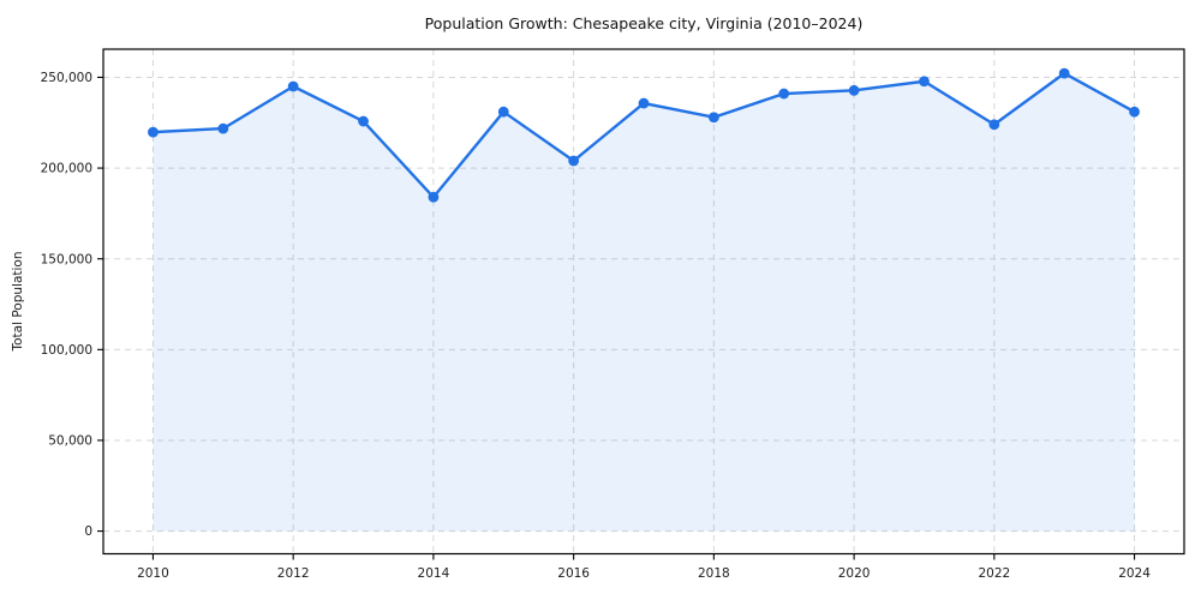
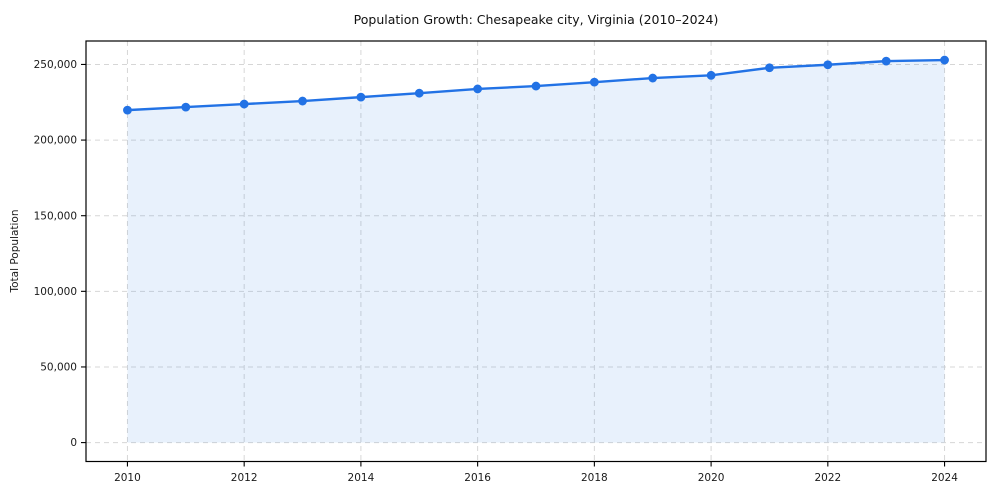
2012: 245000 -> 224000
2014: 184000 -> 228000
2016: 204000 -> 234000
2018: 228000 -> 238000
2022: 224000 -> 250000
2024: 231000 -> 253000
